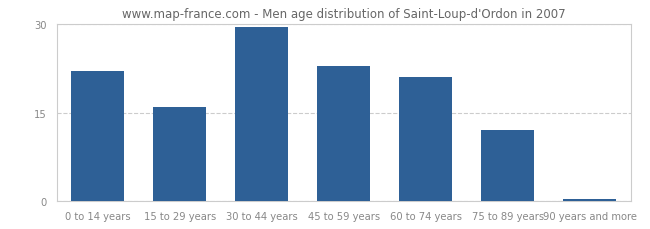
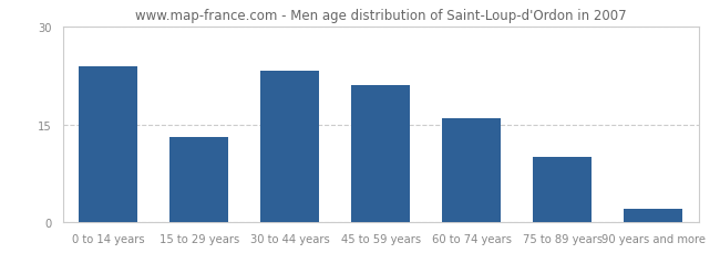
0 to 14 years: 22.0 -> 24.0
15 to 29 years: 16.0 -> 13.0
30 to 44 years: 29.5 -> 23.2
45 to 59 years: 23.0 -> 21.0
60 to 74 years: 21.0 -> 16.0
75 to 89 years: 12.0 -> 10.0
90 years and more: 0.3 -> 2.0
